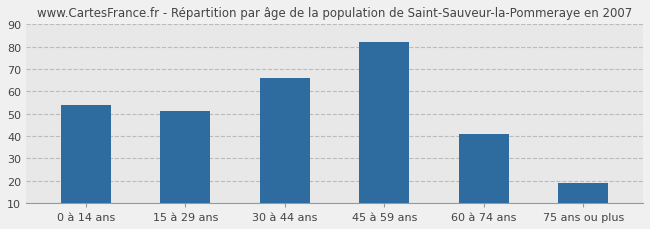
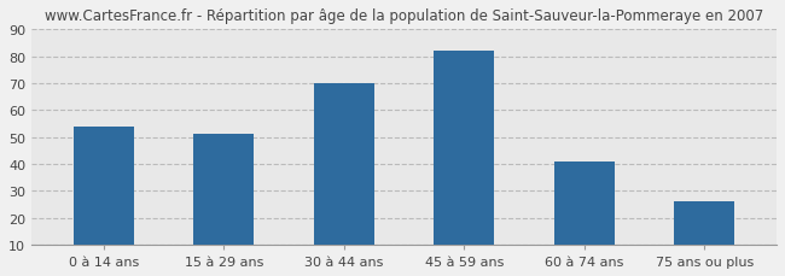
30 à 44 ans: 66 -> 70
75 ans ou plus: 19 -> 26
